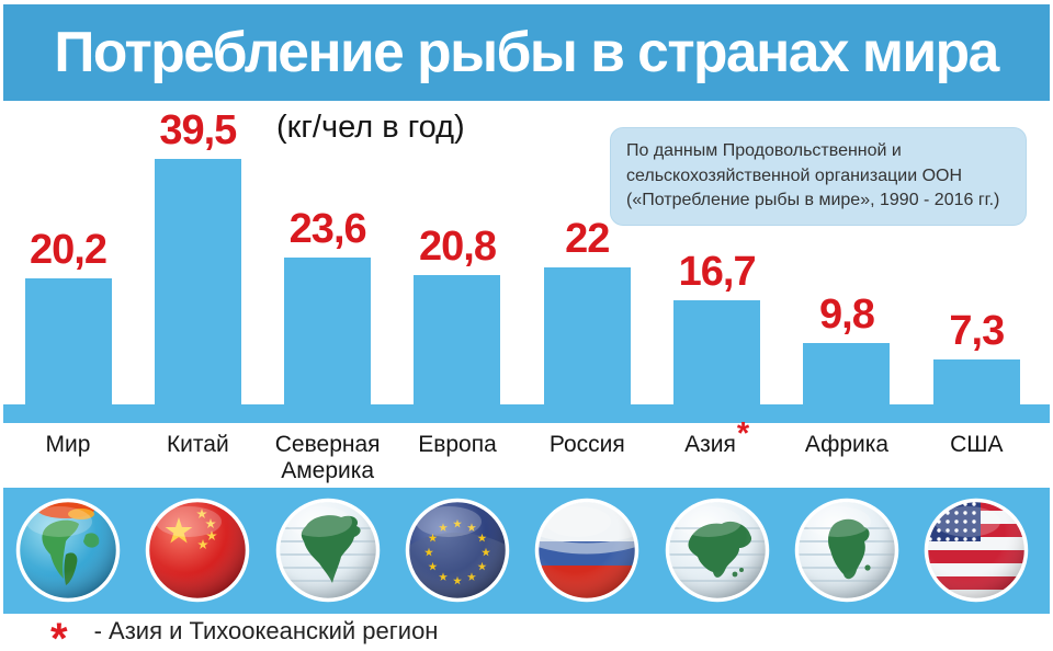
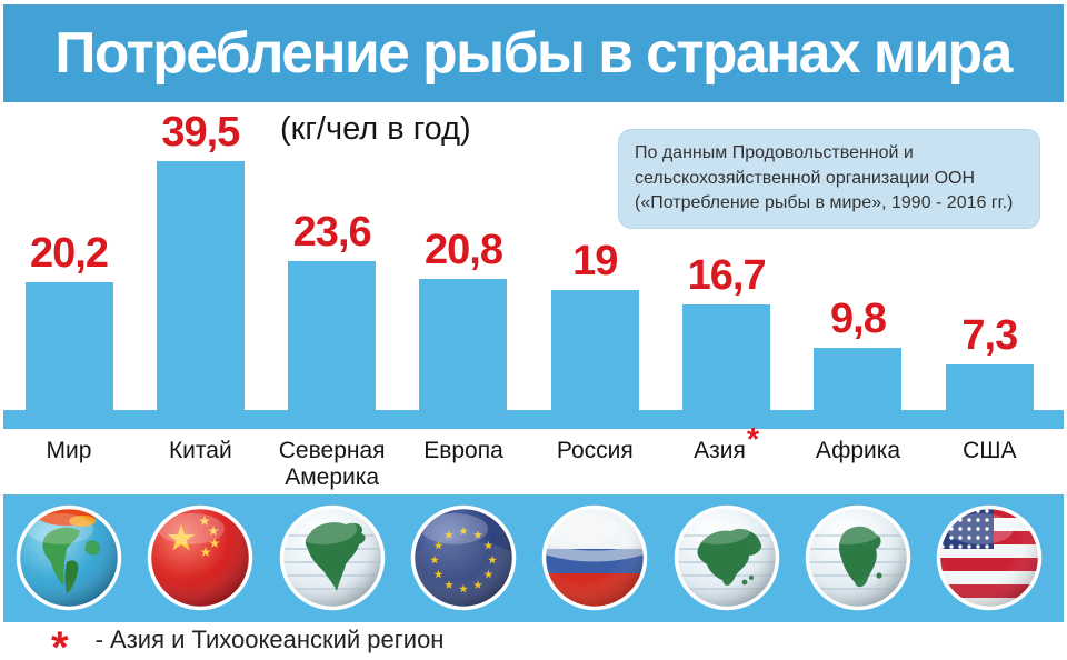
Россия: 22 -> 19
